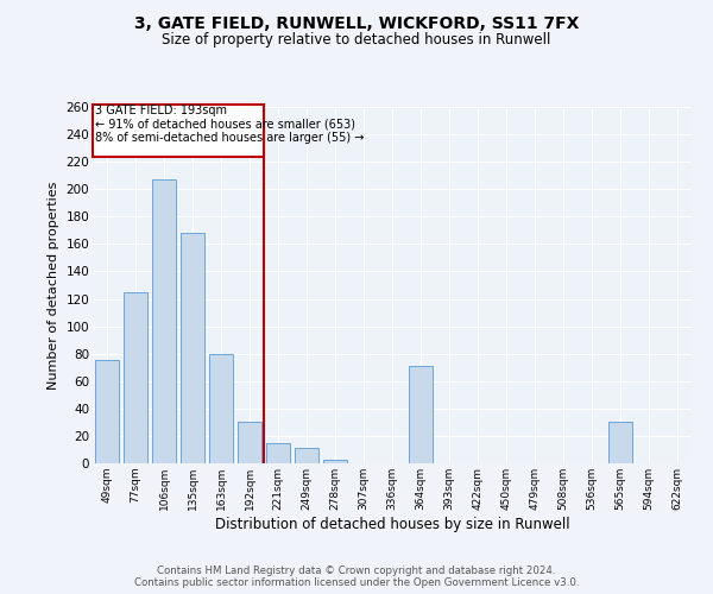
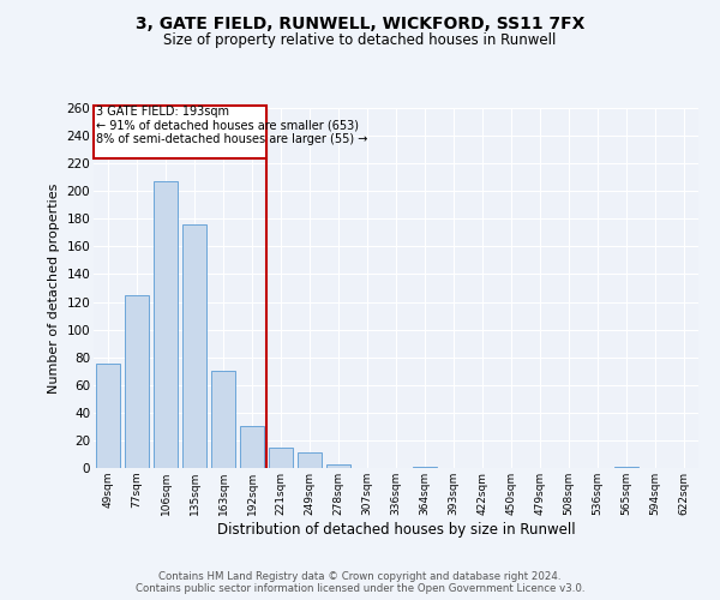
135sqm: 168 -> 176
163sqm: 80 -> 70
364sqm: 71 -> 1
565sqm: 30 -> 1
